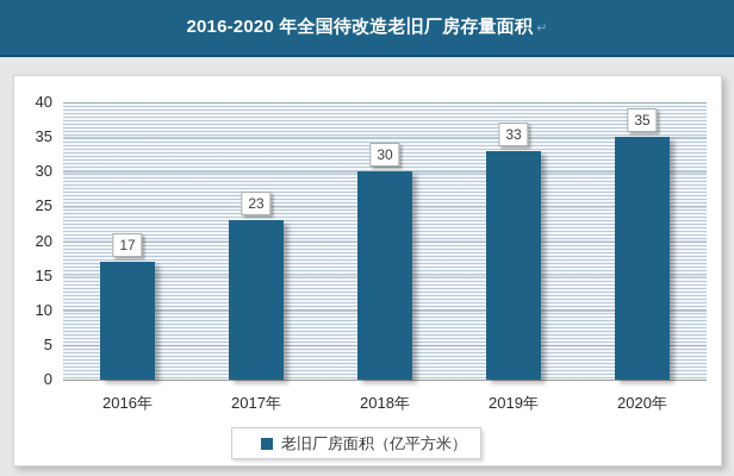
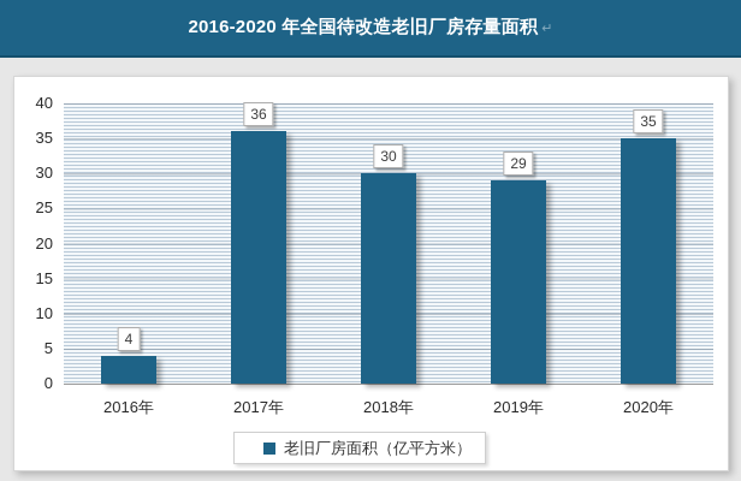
2016年: 17 -> 4
2017年: 23 -> 36
2019年: 33 -> 29
